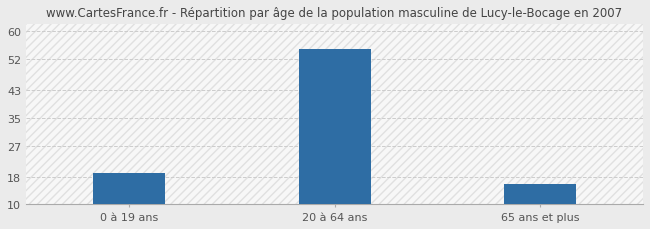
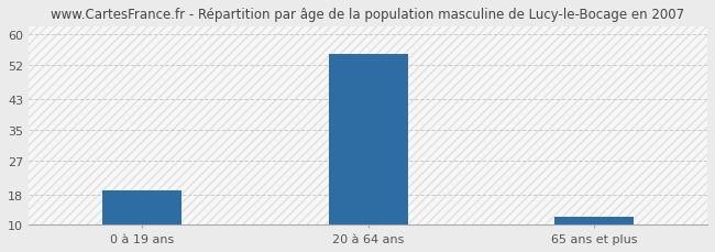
65 ans et plus: 16 -> 12
